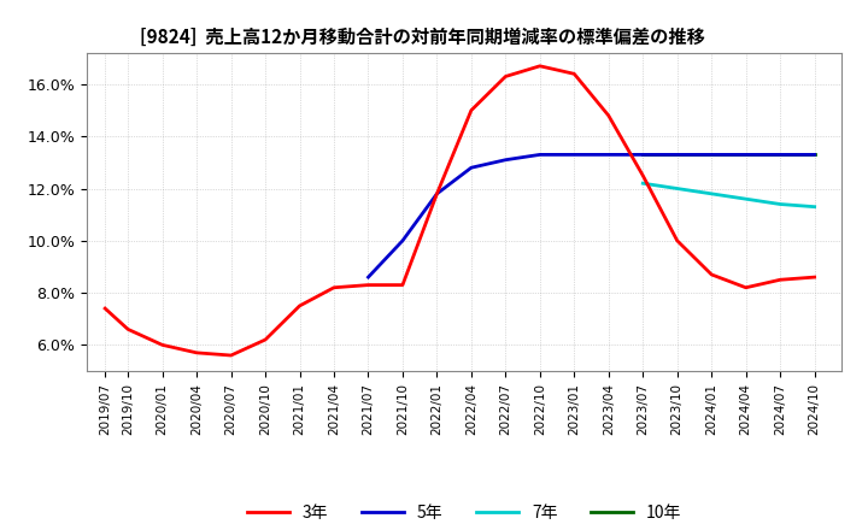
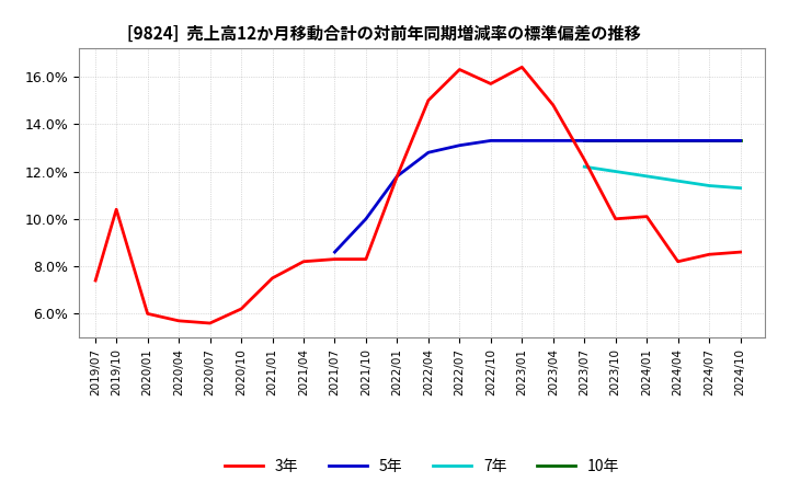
3年/2019/10: 6.6% -> 10.4%
3年/2022/10: 16.7% -> 15.7%
3年/2024/01: 8.7% -> 10.1%
